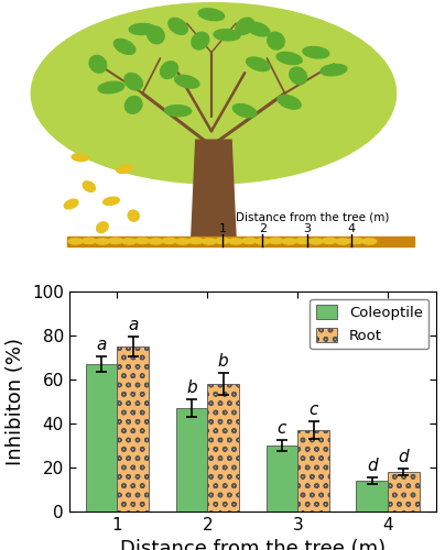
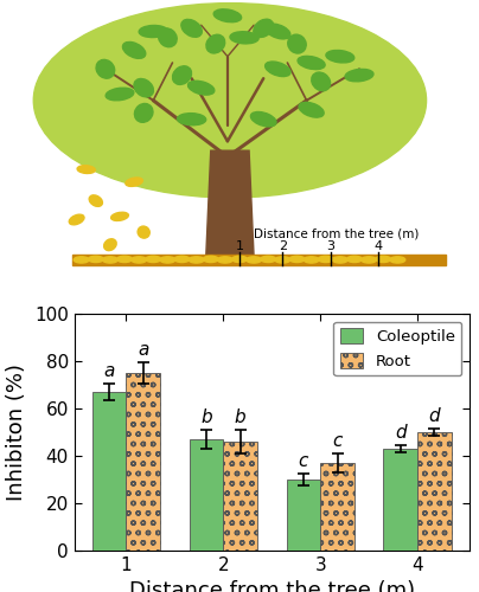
Root/2: 58 -> 46
Coleoptile/4: 14 -> 43
Root/4: 18 -> 50
